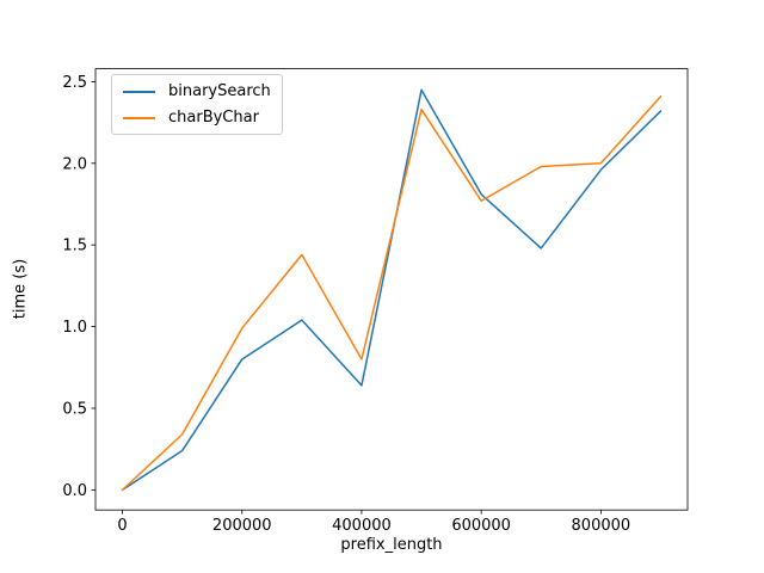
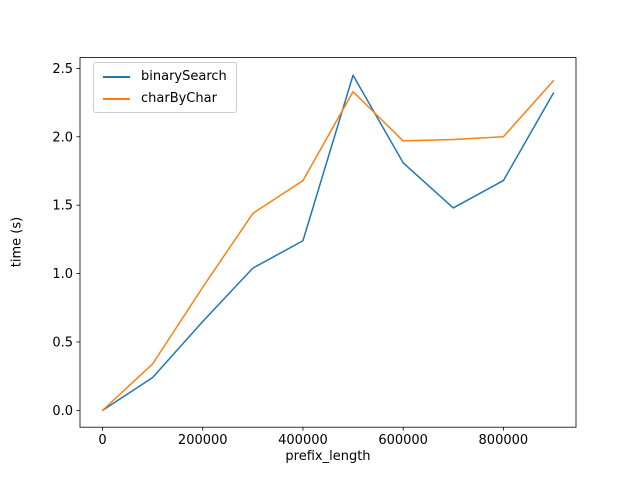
binarySearch/200000: 0.80 -> 0.65
charByChar/200000: 0.99 -> 0.90
binarySearch/400000: 0.64 -> 1.24
charByChar/400000: 0.80 -> 1.68
charByChar/600000: 1.77 -> 1.97
binarySearch/800000: 1.96 -> 1.68
